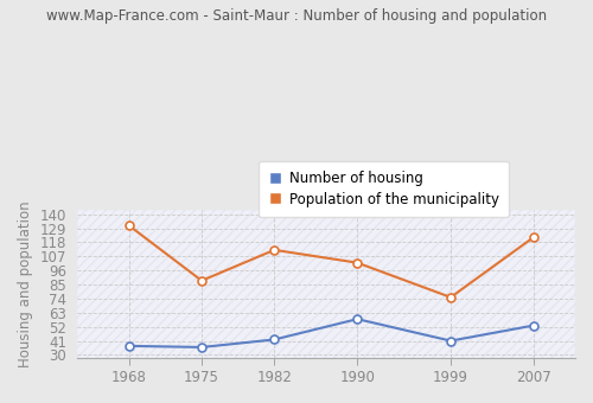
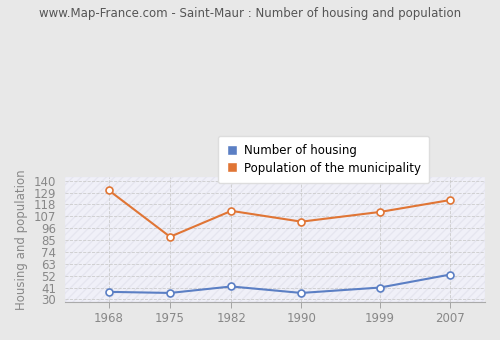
Number of housing/1990: 58 -> 36
Population of the municipality/1999: 75 -> 111
